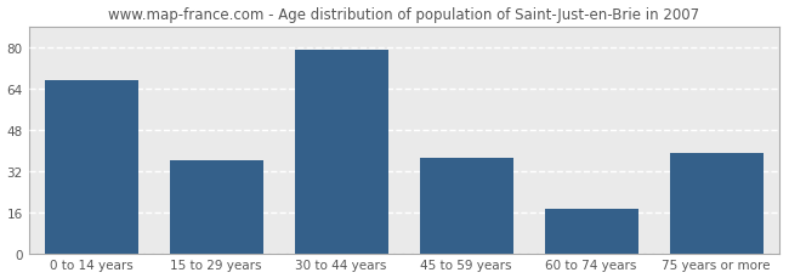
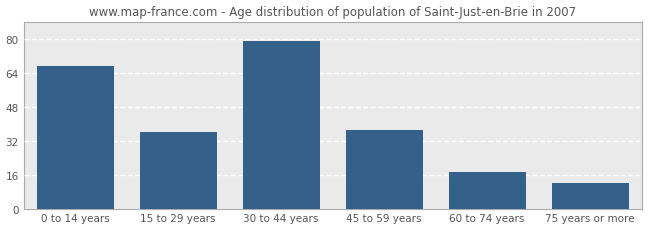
75 years or more: 39 -> 12
